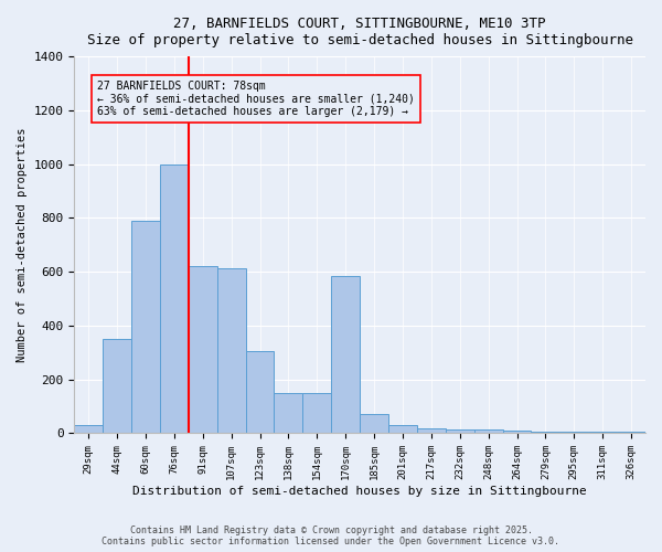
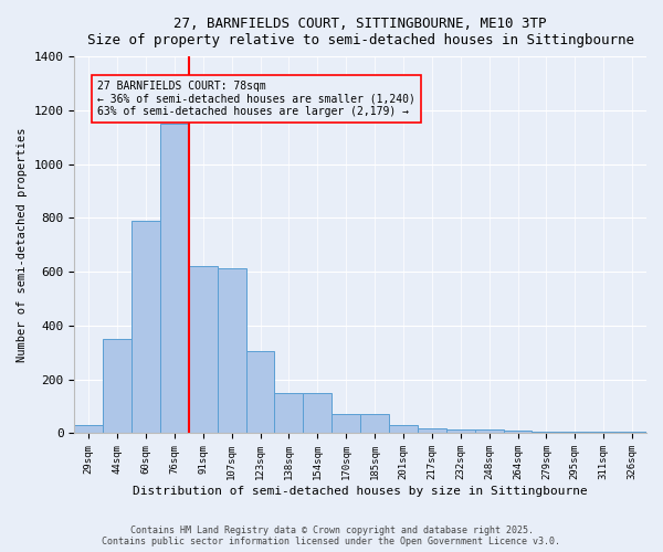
76sqm: 1000 -> 1150
170sqm: 585 -> 70
